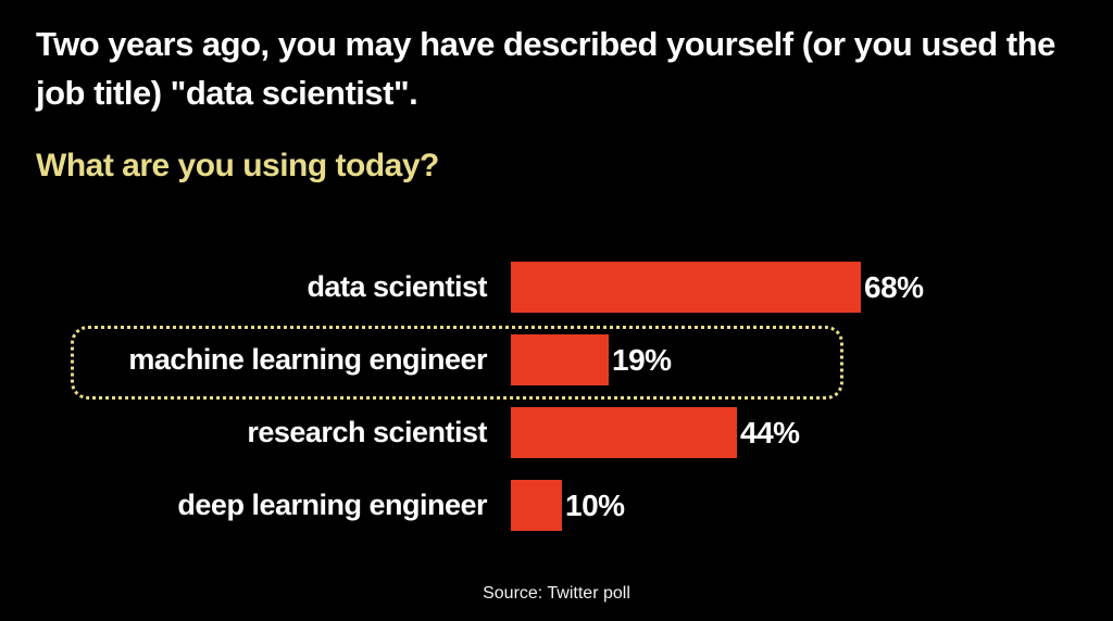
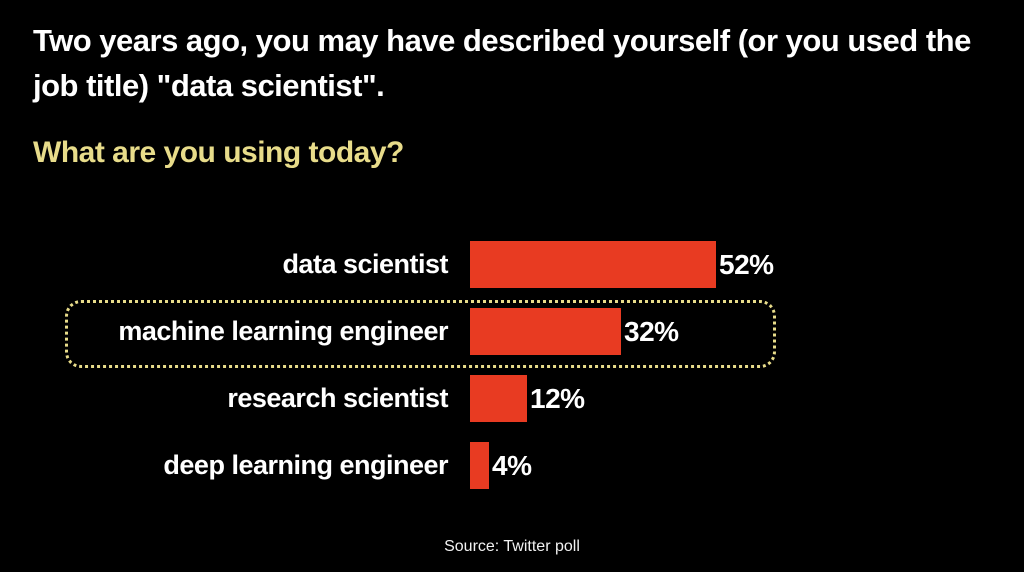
data scientist: 68% -> 52%
machine learning engineer: 19% -> 32%
research scientist: 44% -> 12%
deep learning engineer: 10% -> 4%
